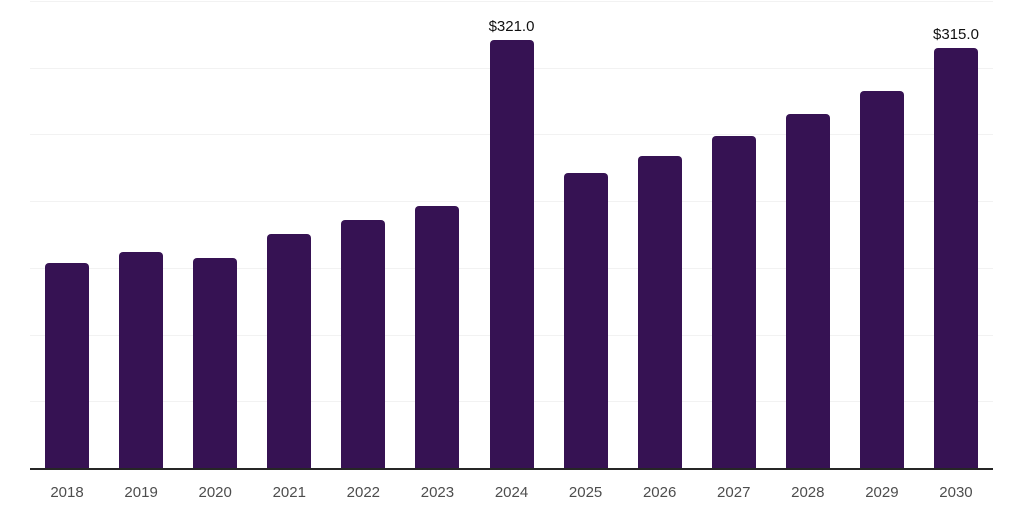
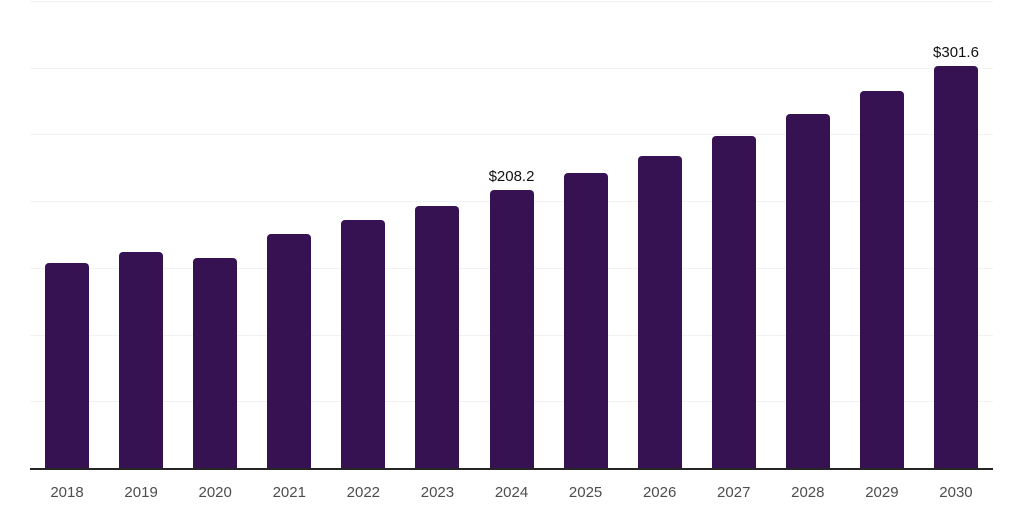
2024: $321.0 -> $208.2
2030: $315.0 -> $301.6
